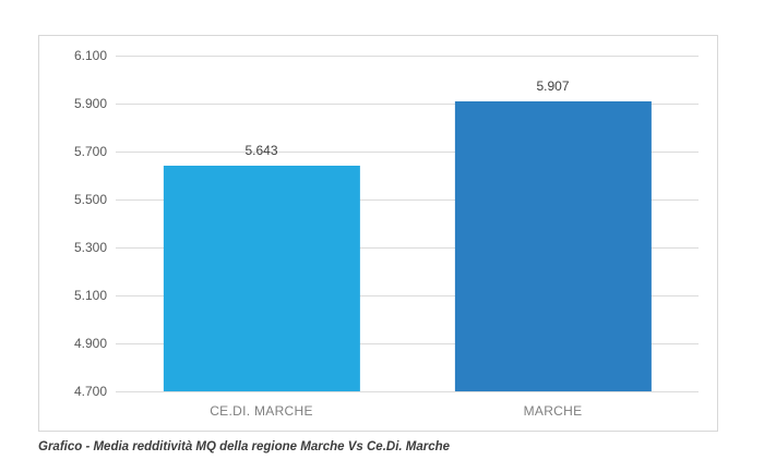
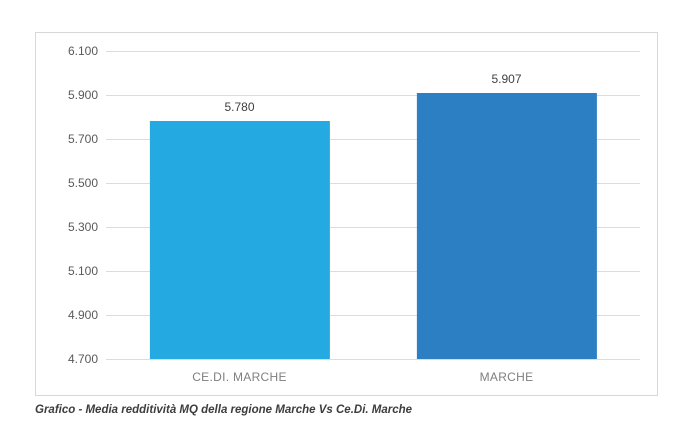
CE.DI. MARCHE: 5.643 -> 5.780
